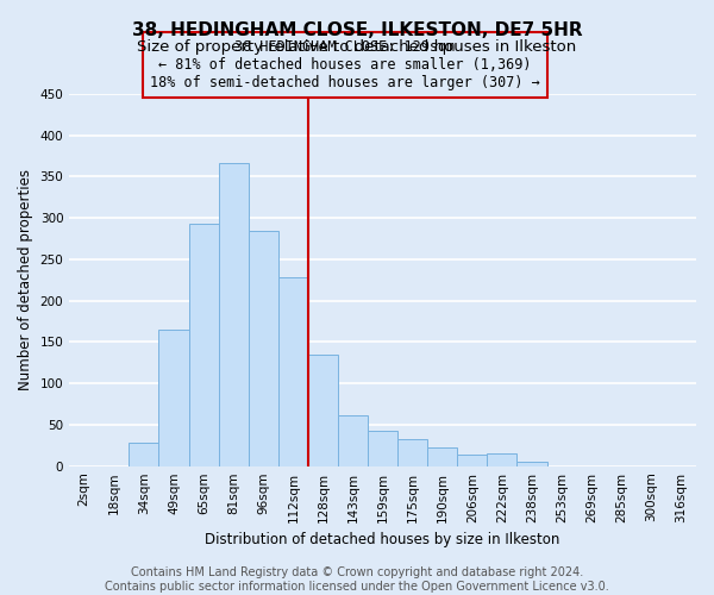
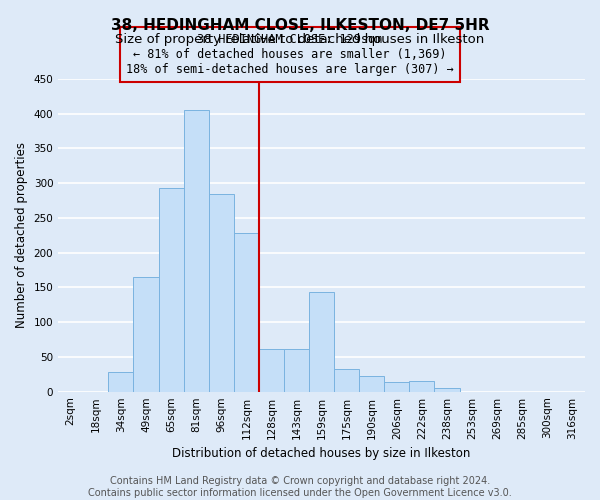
81sqm: 367 -> 406
128sqm: 135 -> 62
159sqm: 43 -> 144
